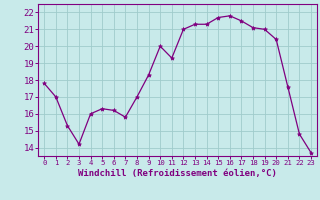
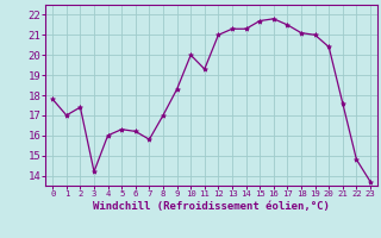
2: 15.3 -> 17.4
